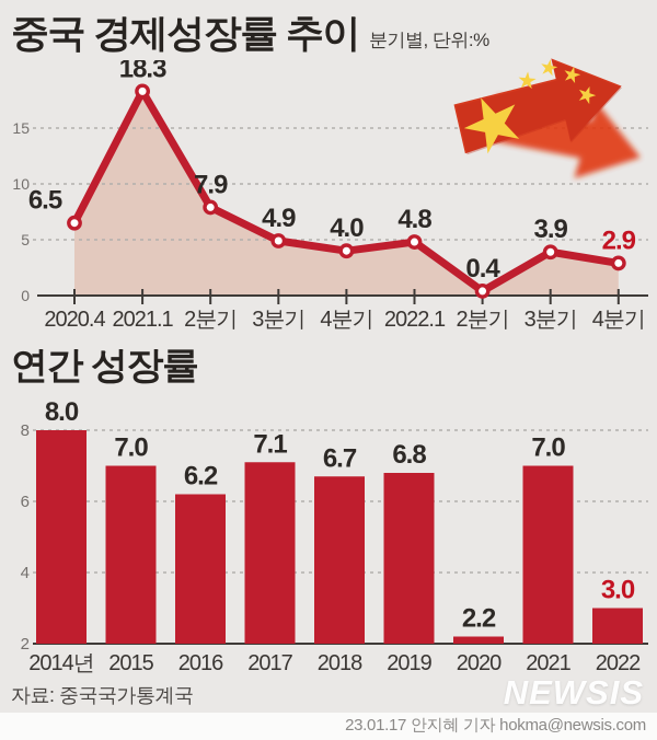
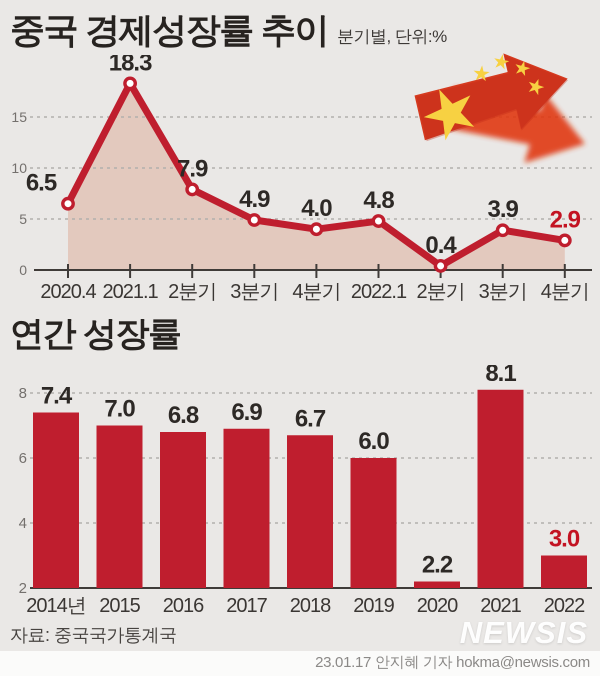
연간 성장률/2014년: 8.0 -> 7.4
연간 성장률/2016: 6.2 -> 6.8
연간 성장률/2017: 7.1 -> 6.9
연간 성장률/2019: 6.8 -> 6.0
연간 성장률/2021: 7.0 -> 8.1
